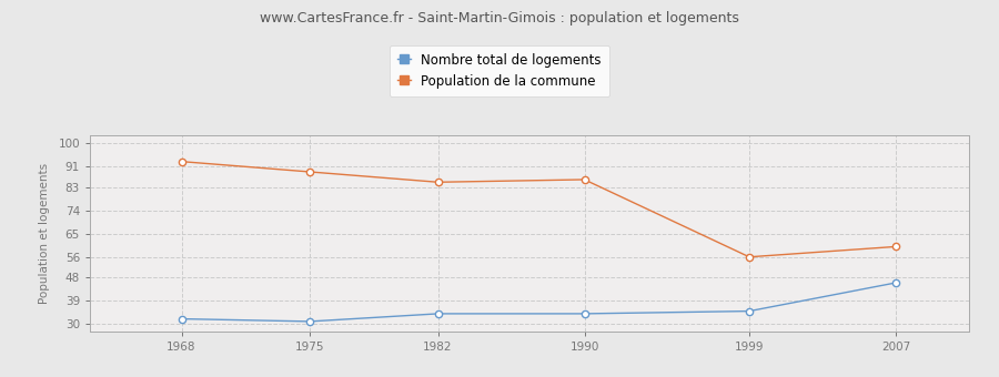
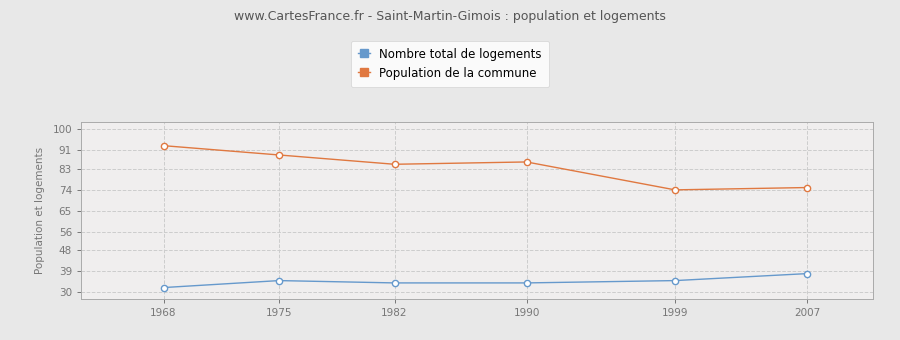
Nombre total de logements/1975: 31 -> 35
Population de la commune/1999: 56 -> 74
Nombre total de logements/2007: 46 -> 38
Population de la commune/2007: 60 -> 75
